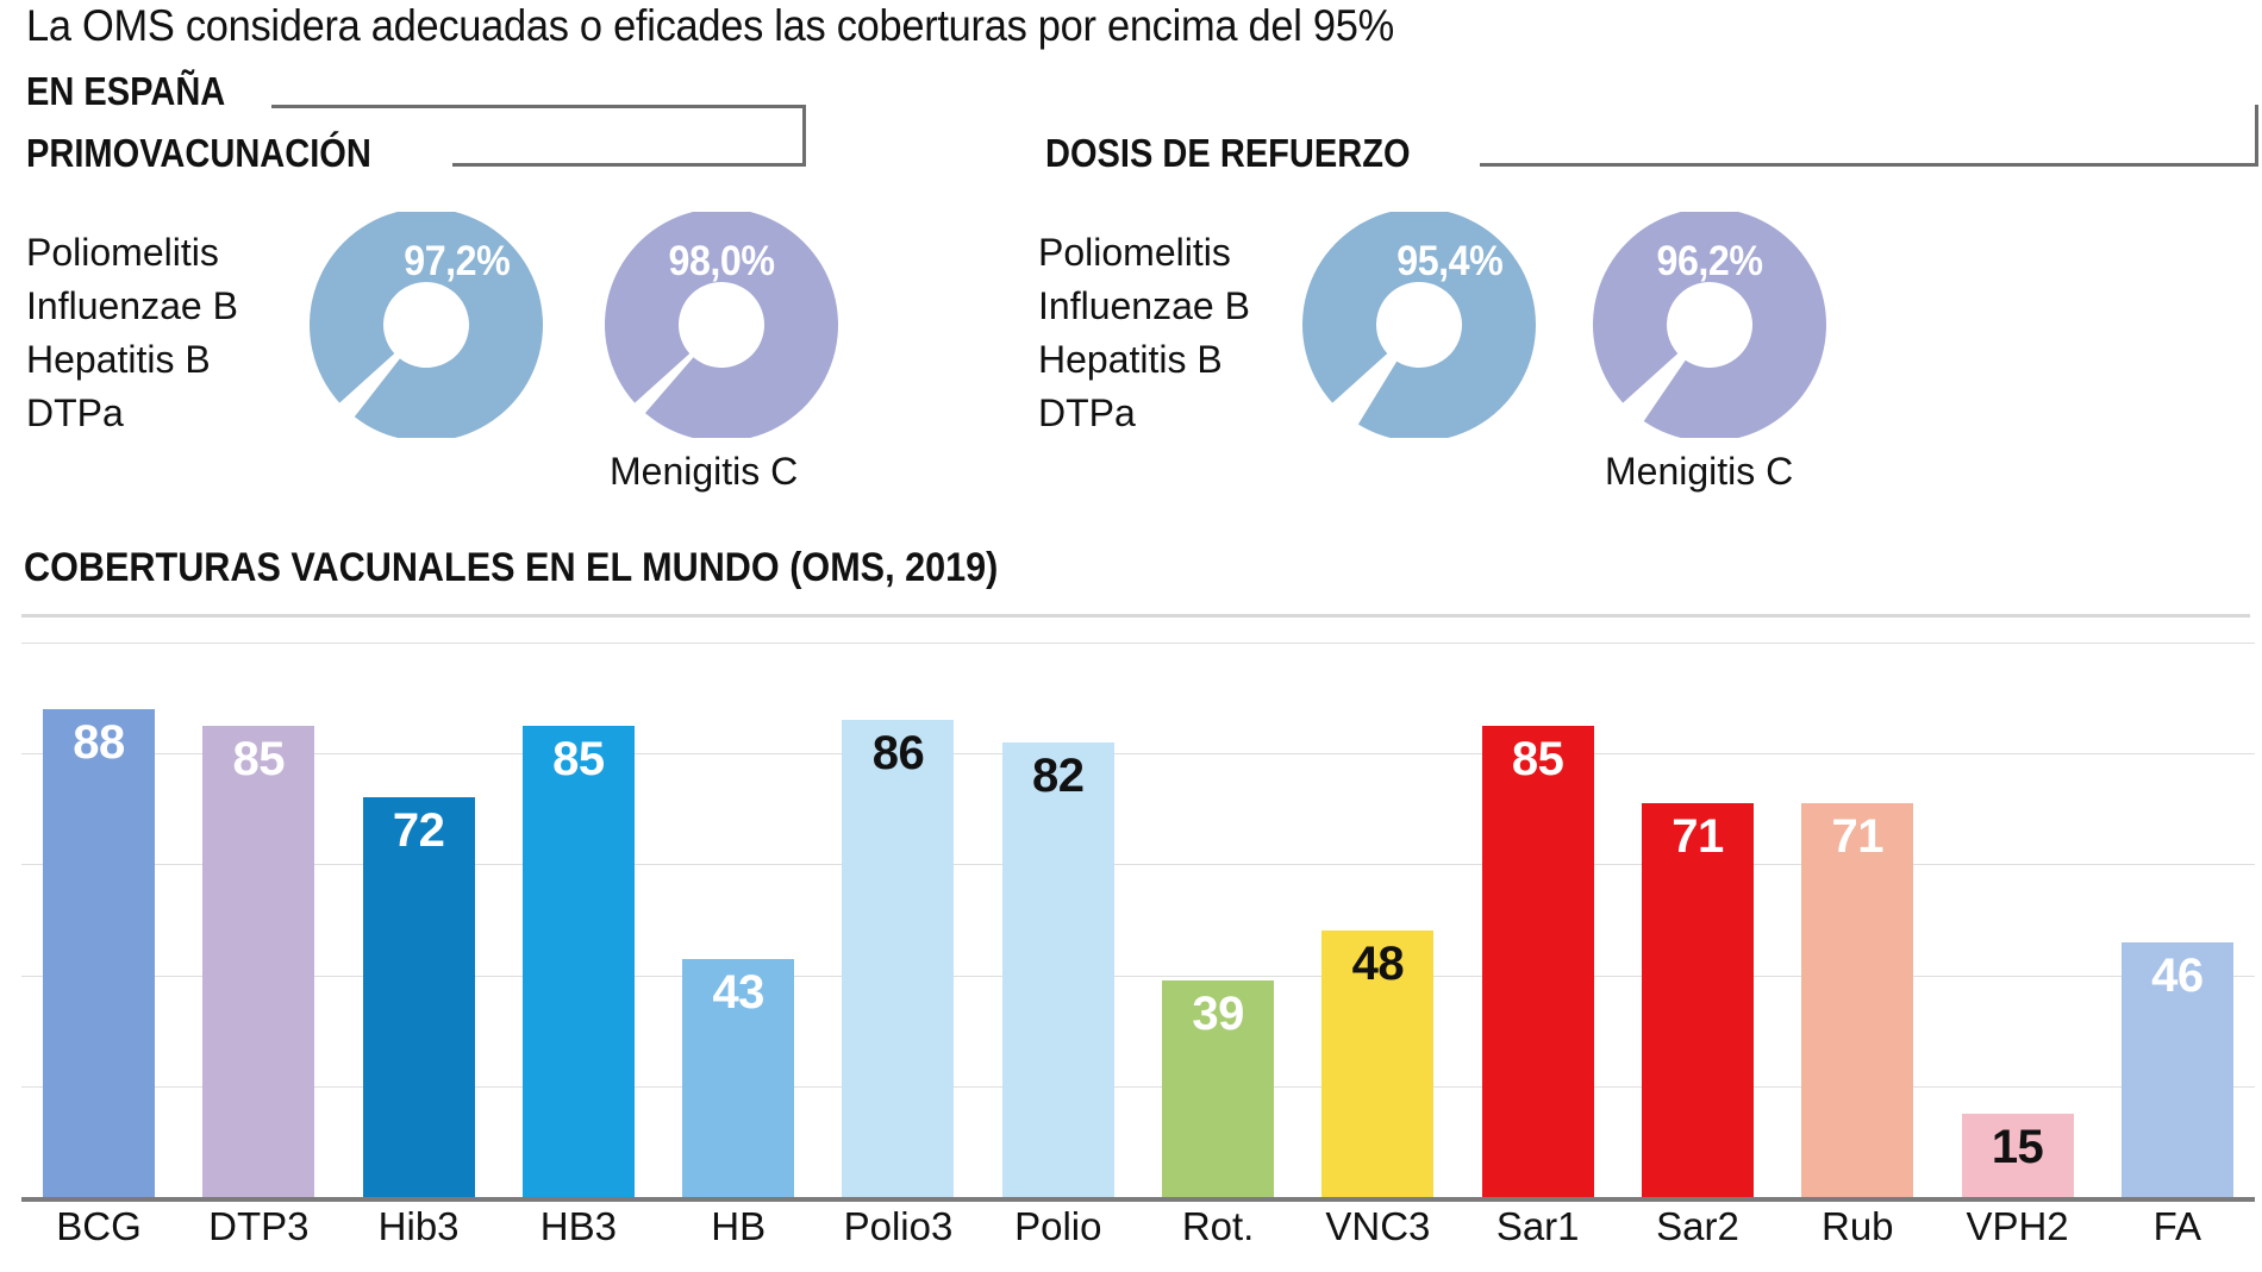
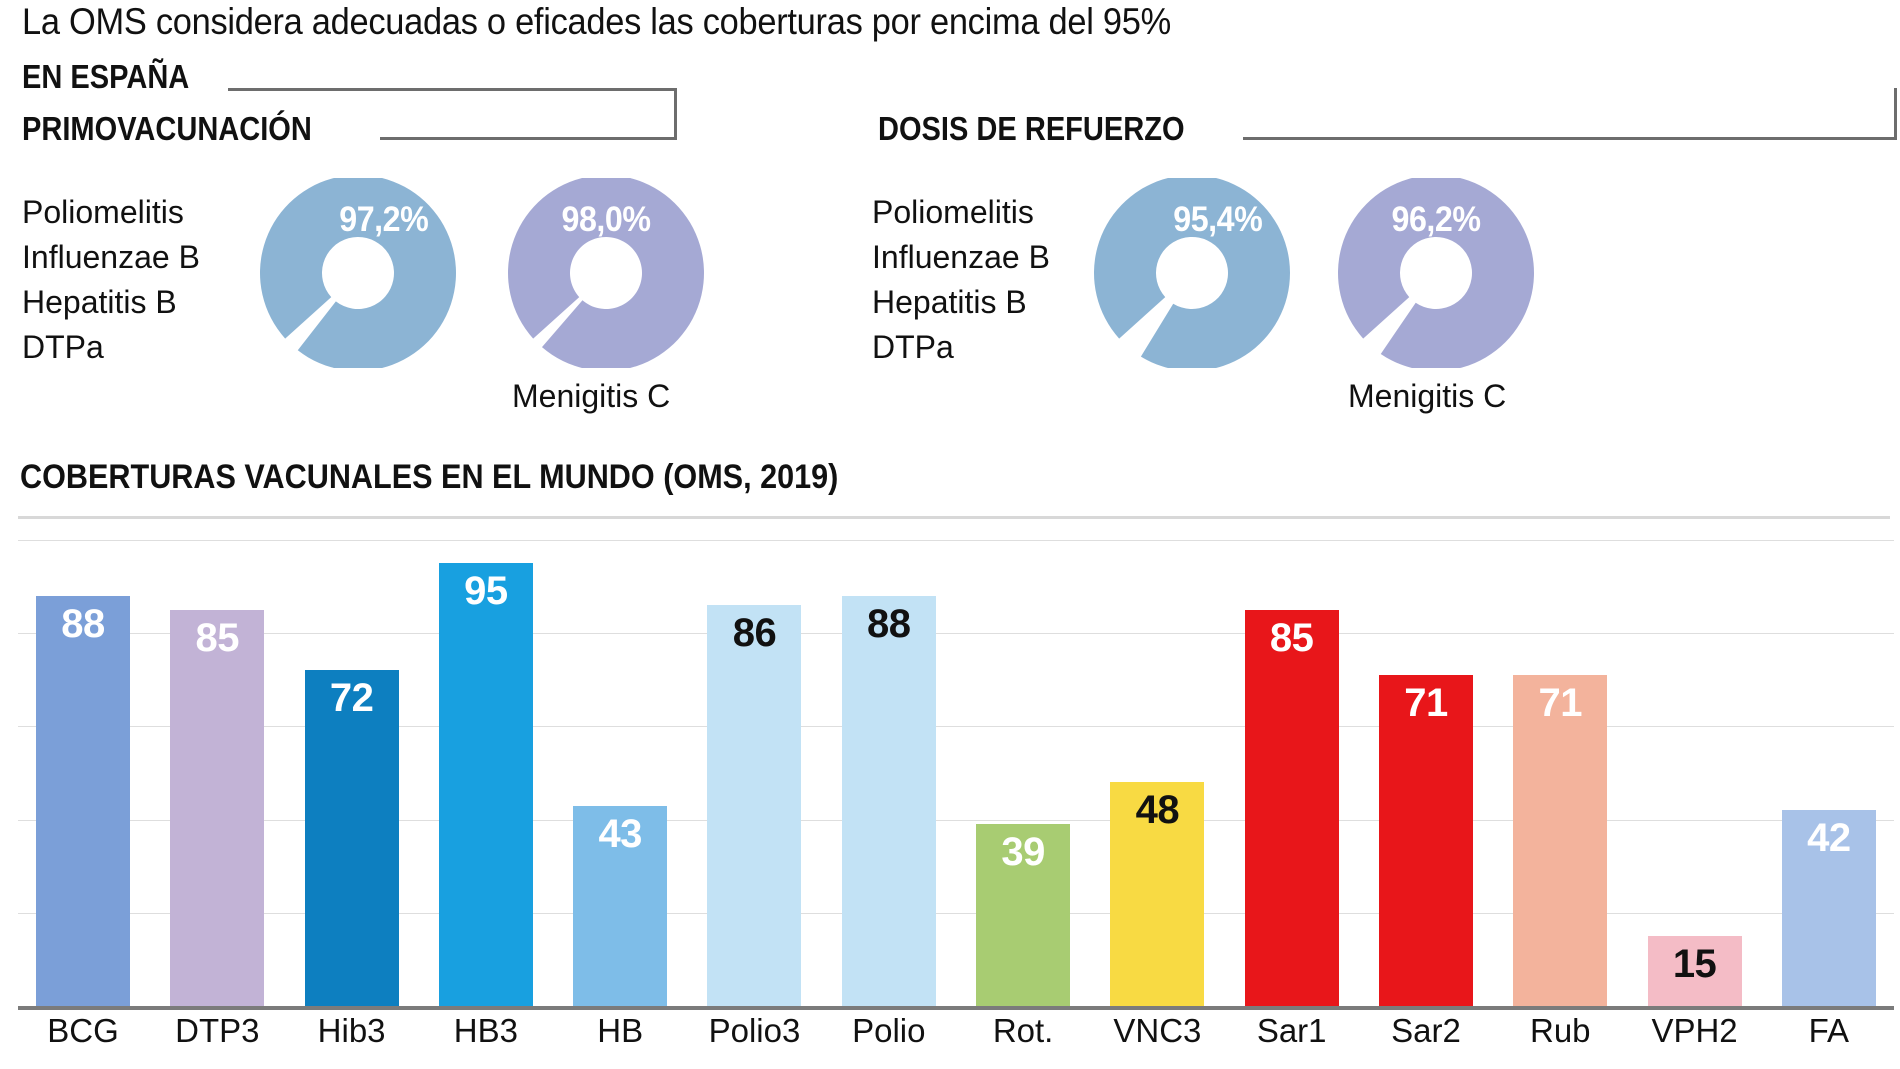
HB3: 85 -> 95
Polio: 82 -> 88
FA: 46 -> 42
